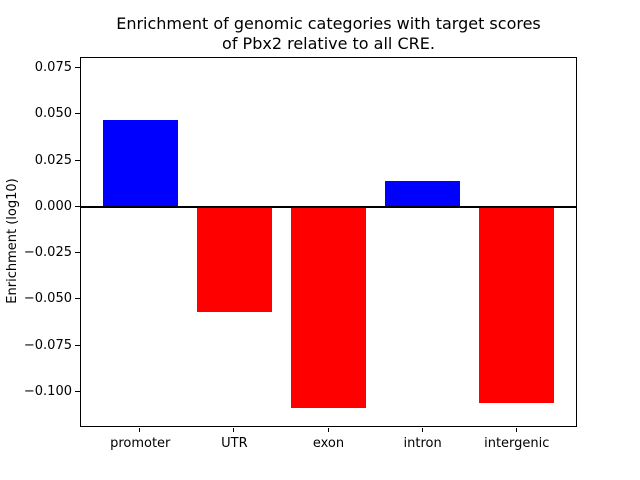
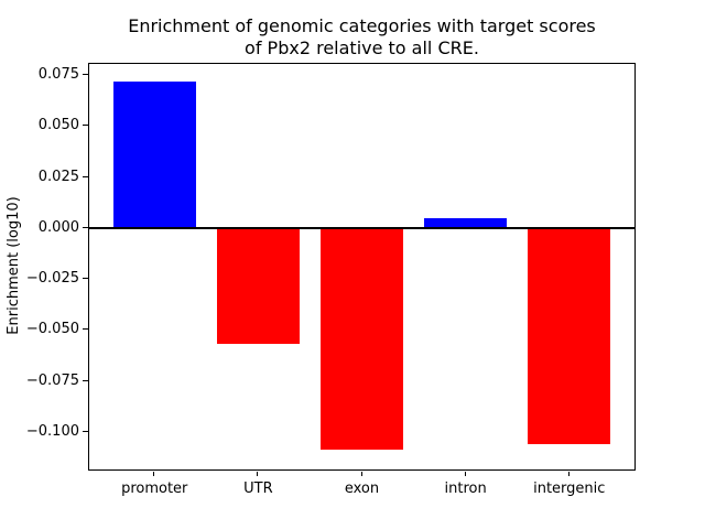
promoter: 0.047 -> 0.072
intron: 0.014 -> 0.005
